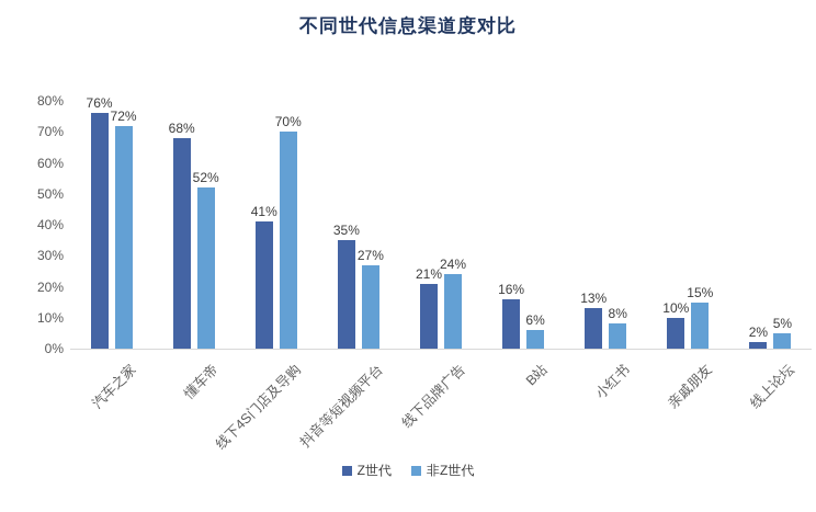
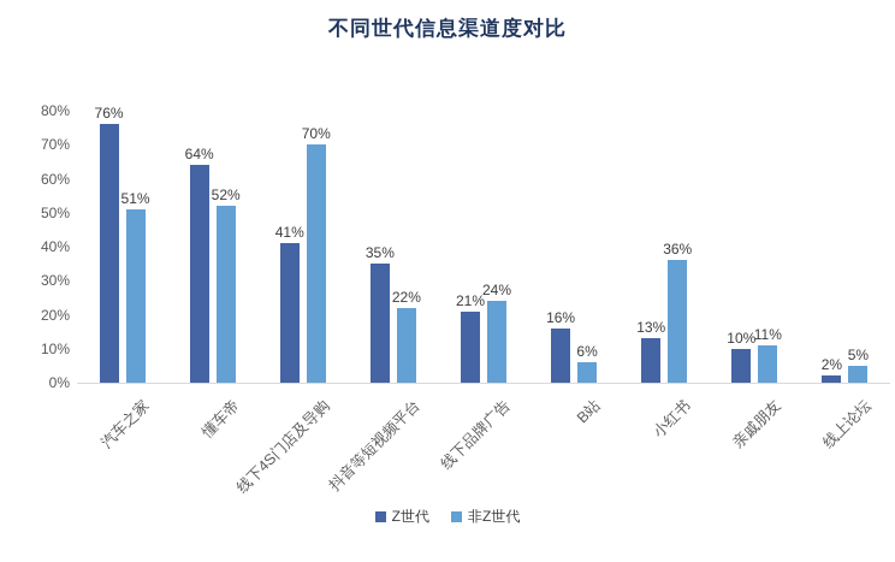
非Z世代/汽车之家: 72% -> 51%
Z世代/懂车帝: 68% -> 64%
非Z世代/抖音等短视频平台: 27% -> 22%
非Z世代/小红书: 8% -> 36%
非Z世代/亲戚朋友: 15% -> 11%
